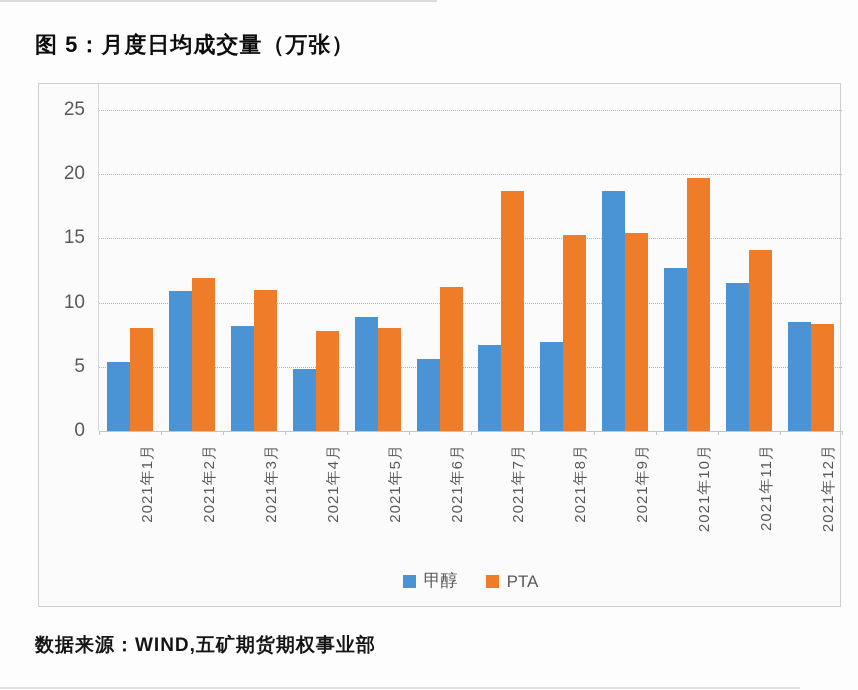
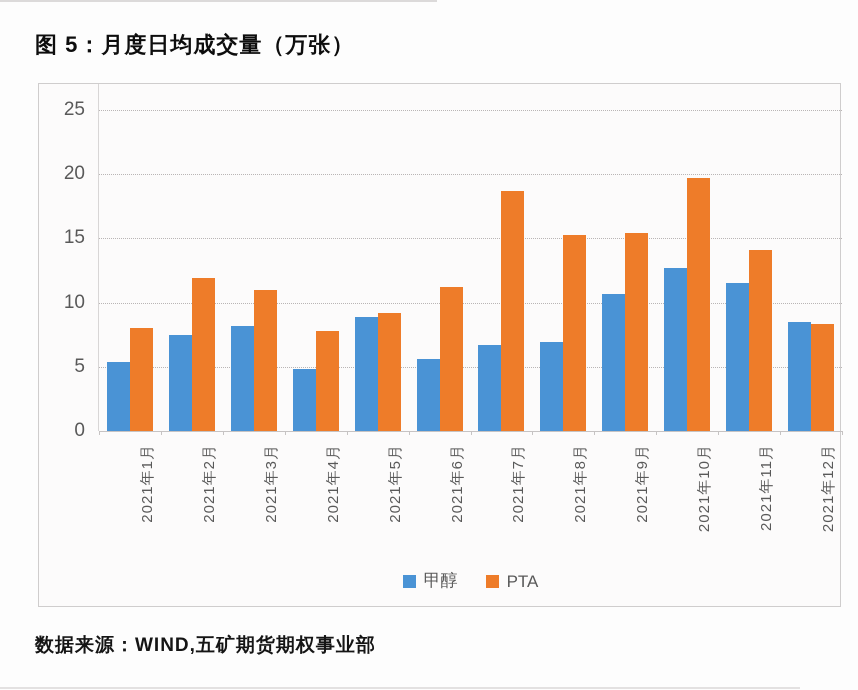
甲醇/2021年2月: 10.9 -> 7.5
PTA/2021年5月: 8.0 -> 9.2
甲醇/2021年9月: 18.7 -> 10.7
